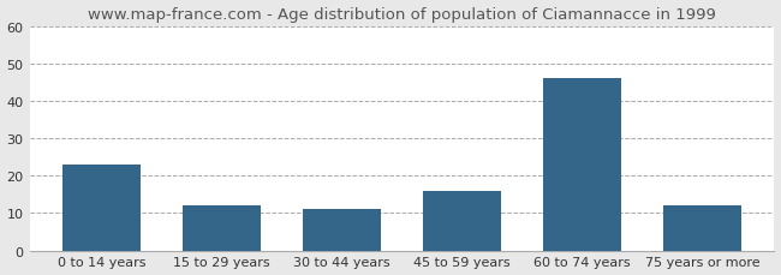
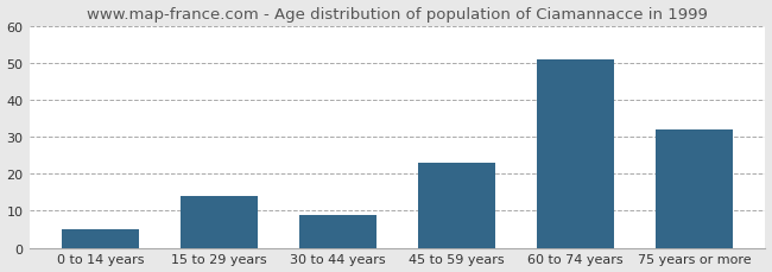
0 to 14 years: 23 -> 5
15 to 29 years: 12 -> 14
30 to 44 years: 11 -> 9
45 to 59 years: 16 -> 23
60 to 74 years: 46 -> 51
75 years or more: 12 -> 32
